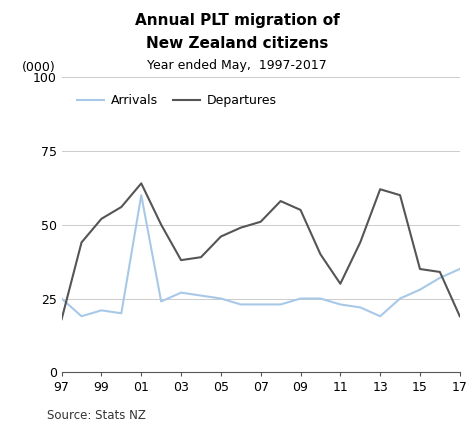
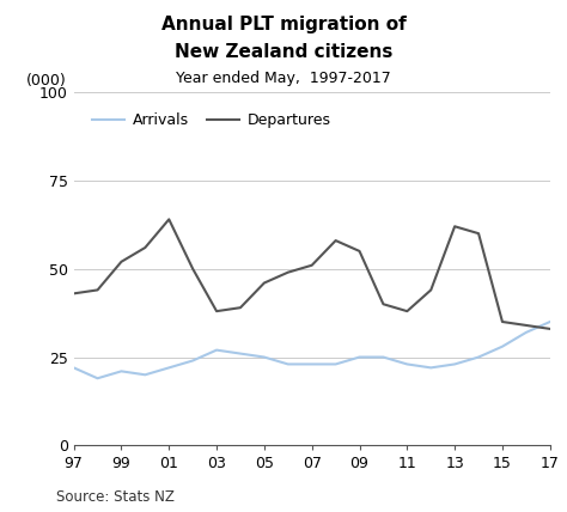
Arrivals/97: 25 -> 22
Departures/97: 18 -> 43
Arrivals/01: 60 -> 22
Departures/11: 30 -> 38
Arrivals/13: 19 -> 23
Departures/17: 19 -> 33
